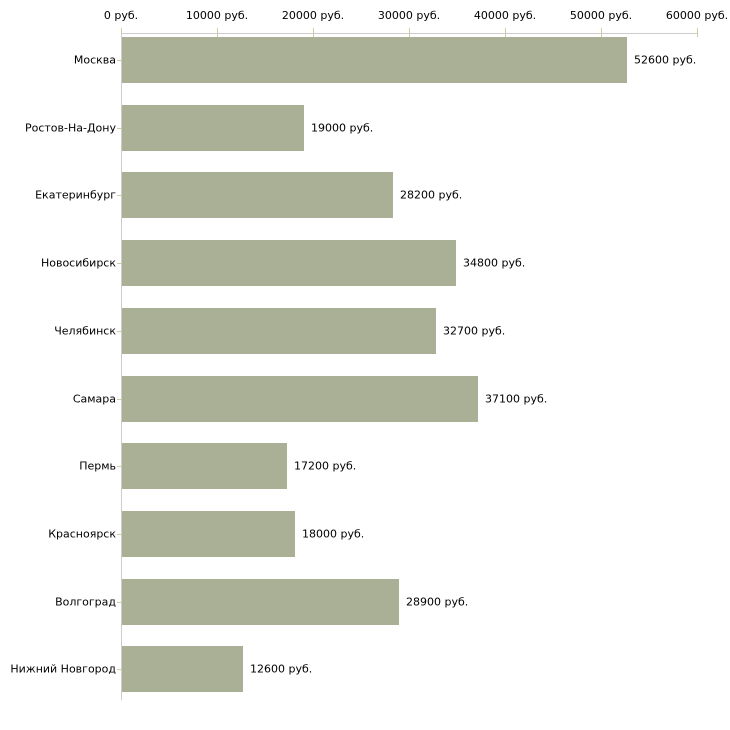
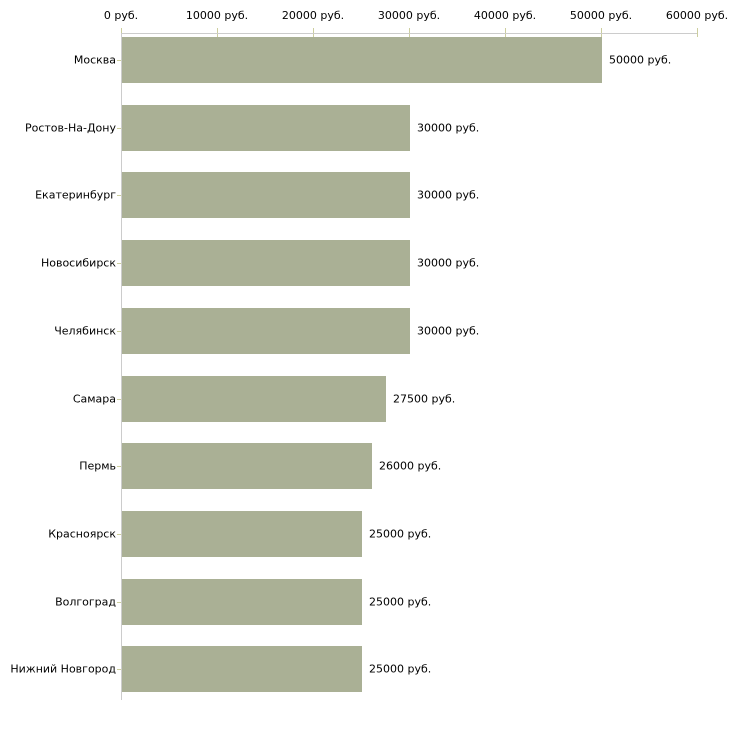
Москва: 52600 -> 50000
Ростов-На-Дону: 19000 -> 30000
Екатеринбург: 28200 -> 30000
Новосибирск: 34800 -> 30000
Челябинск: 32700 -> 30000
Самара: 37100 -> 27500
Пермь: 17200 -> 26000
Красноярск: 18000 -> 25000
Волгоград: 28900 -> 25000
Нижний Новгород: 12600 -> 25000
